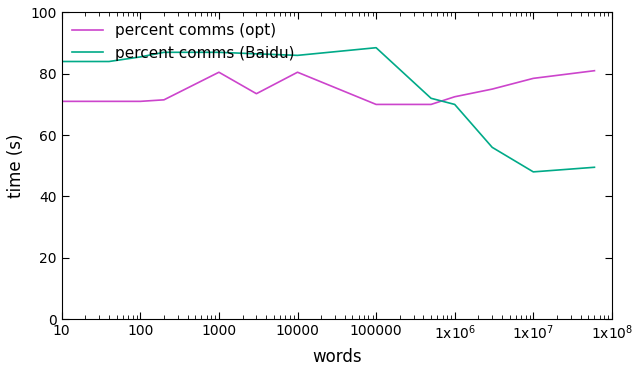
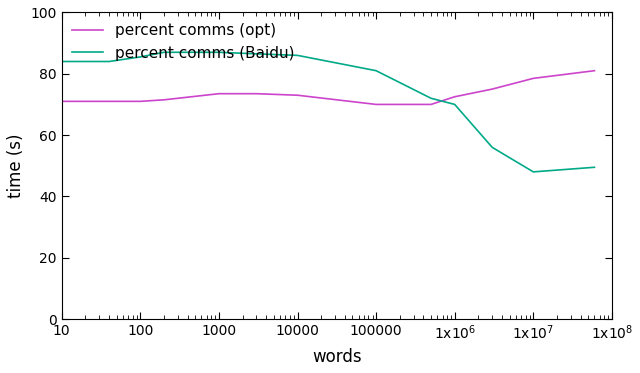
percent comms (opt)/1000: 80.5 -> 73.5
percent comms (opt)/10000: 80.5 -> 73.0
percent comms (Baidu)/100000: 88.5 -> 81.0
